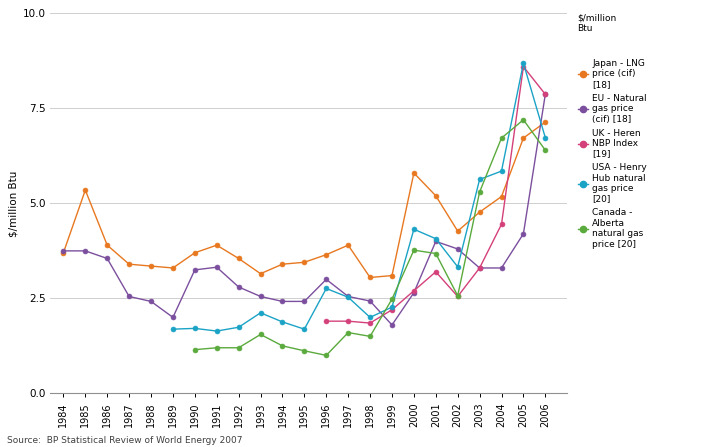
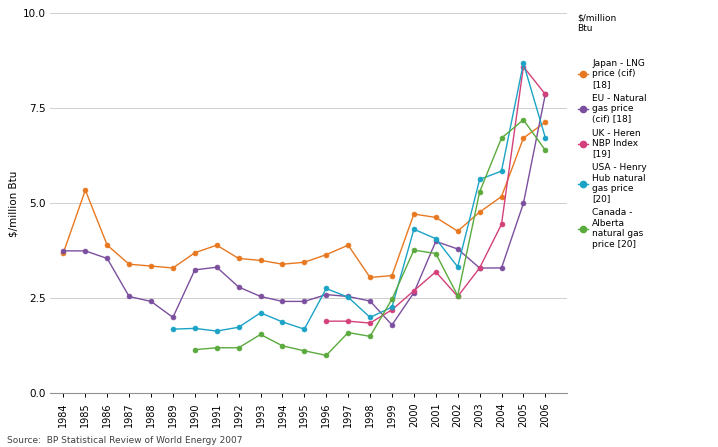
Japan - LNG price (cif) [18]/1993: 3.15 -> 3.50
EU - Natural gas price (cif) [18]/1996: 3.00 -> 2.60
Japan - LNG price (cif) [18]/2000: 5.80 -> 4.72
Japan - LNG price (cif) [18]/2001: 5.20 -> 4.63
EU - Natural gas price (cif) [18]/2005: 4.20 -> 5.00
